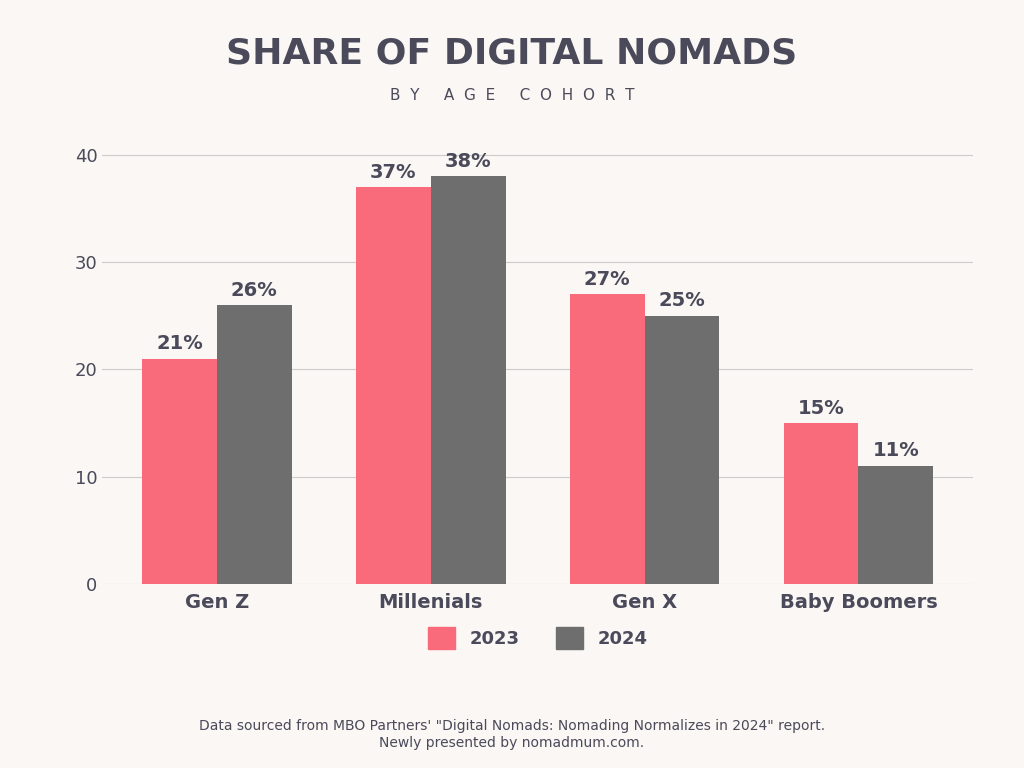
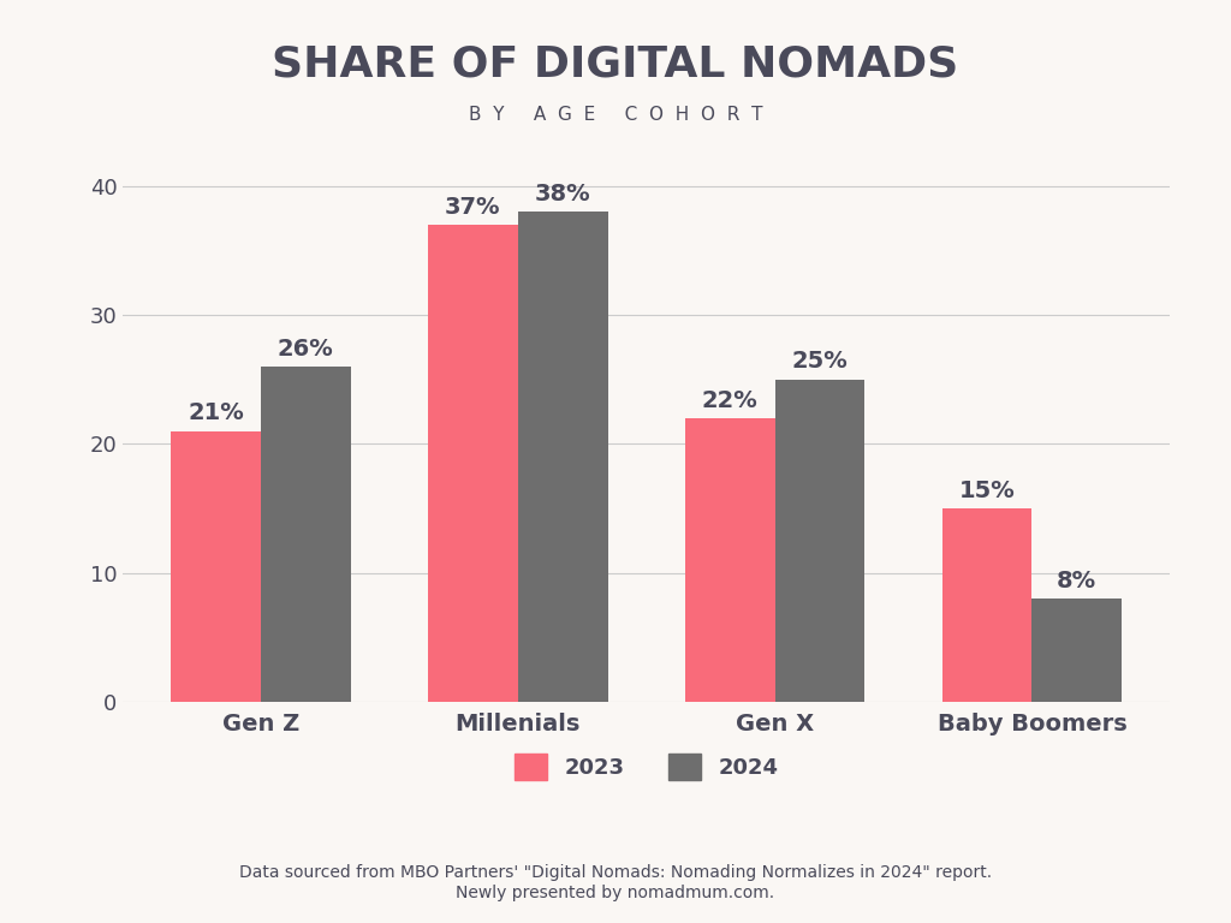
2023/Gen X: 27% -> 22%
2024/Baby Boomers: 11% -> 8%
